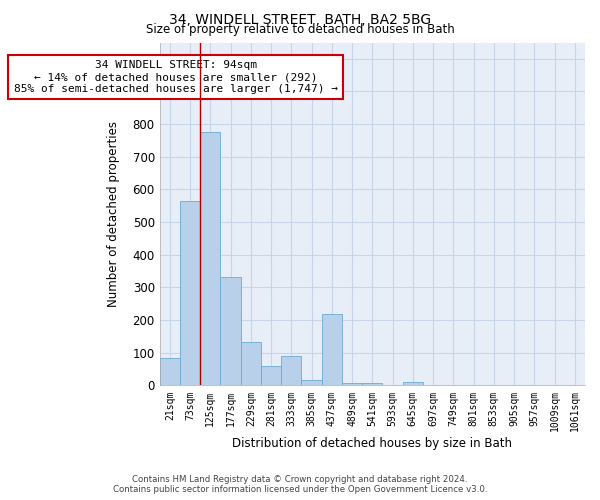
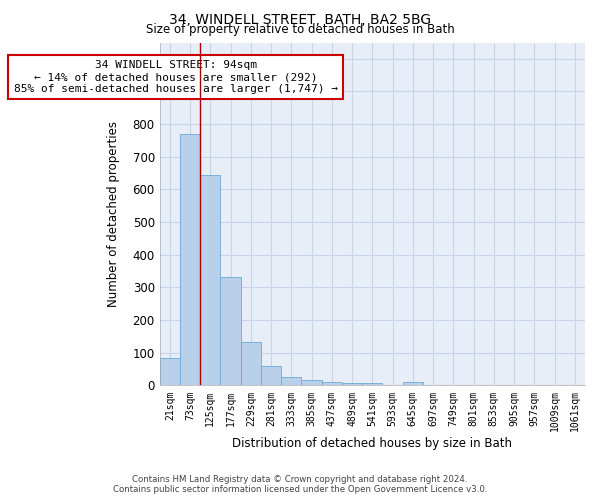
73sqm: 565 -> 770
125sqm: 775 -> 643
333sqm: 90 -> 25
437sqm: 220 -> 12
